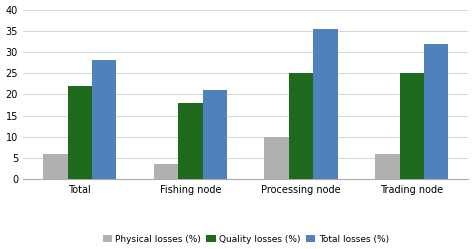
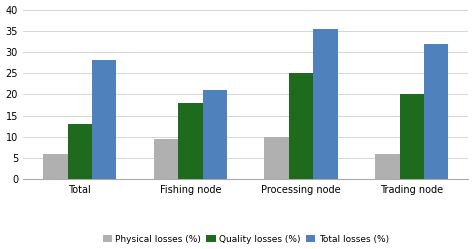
Quality losses (%)/Total: 22 -> 13
Physical losses (%)/Fishing node: 3.5 -> 9.5
Quality losses (%)/Trading node: 25 -> 20
